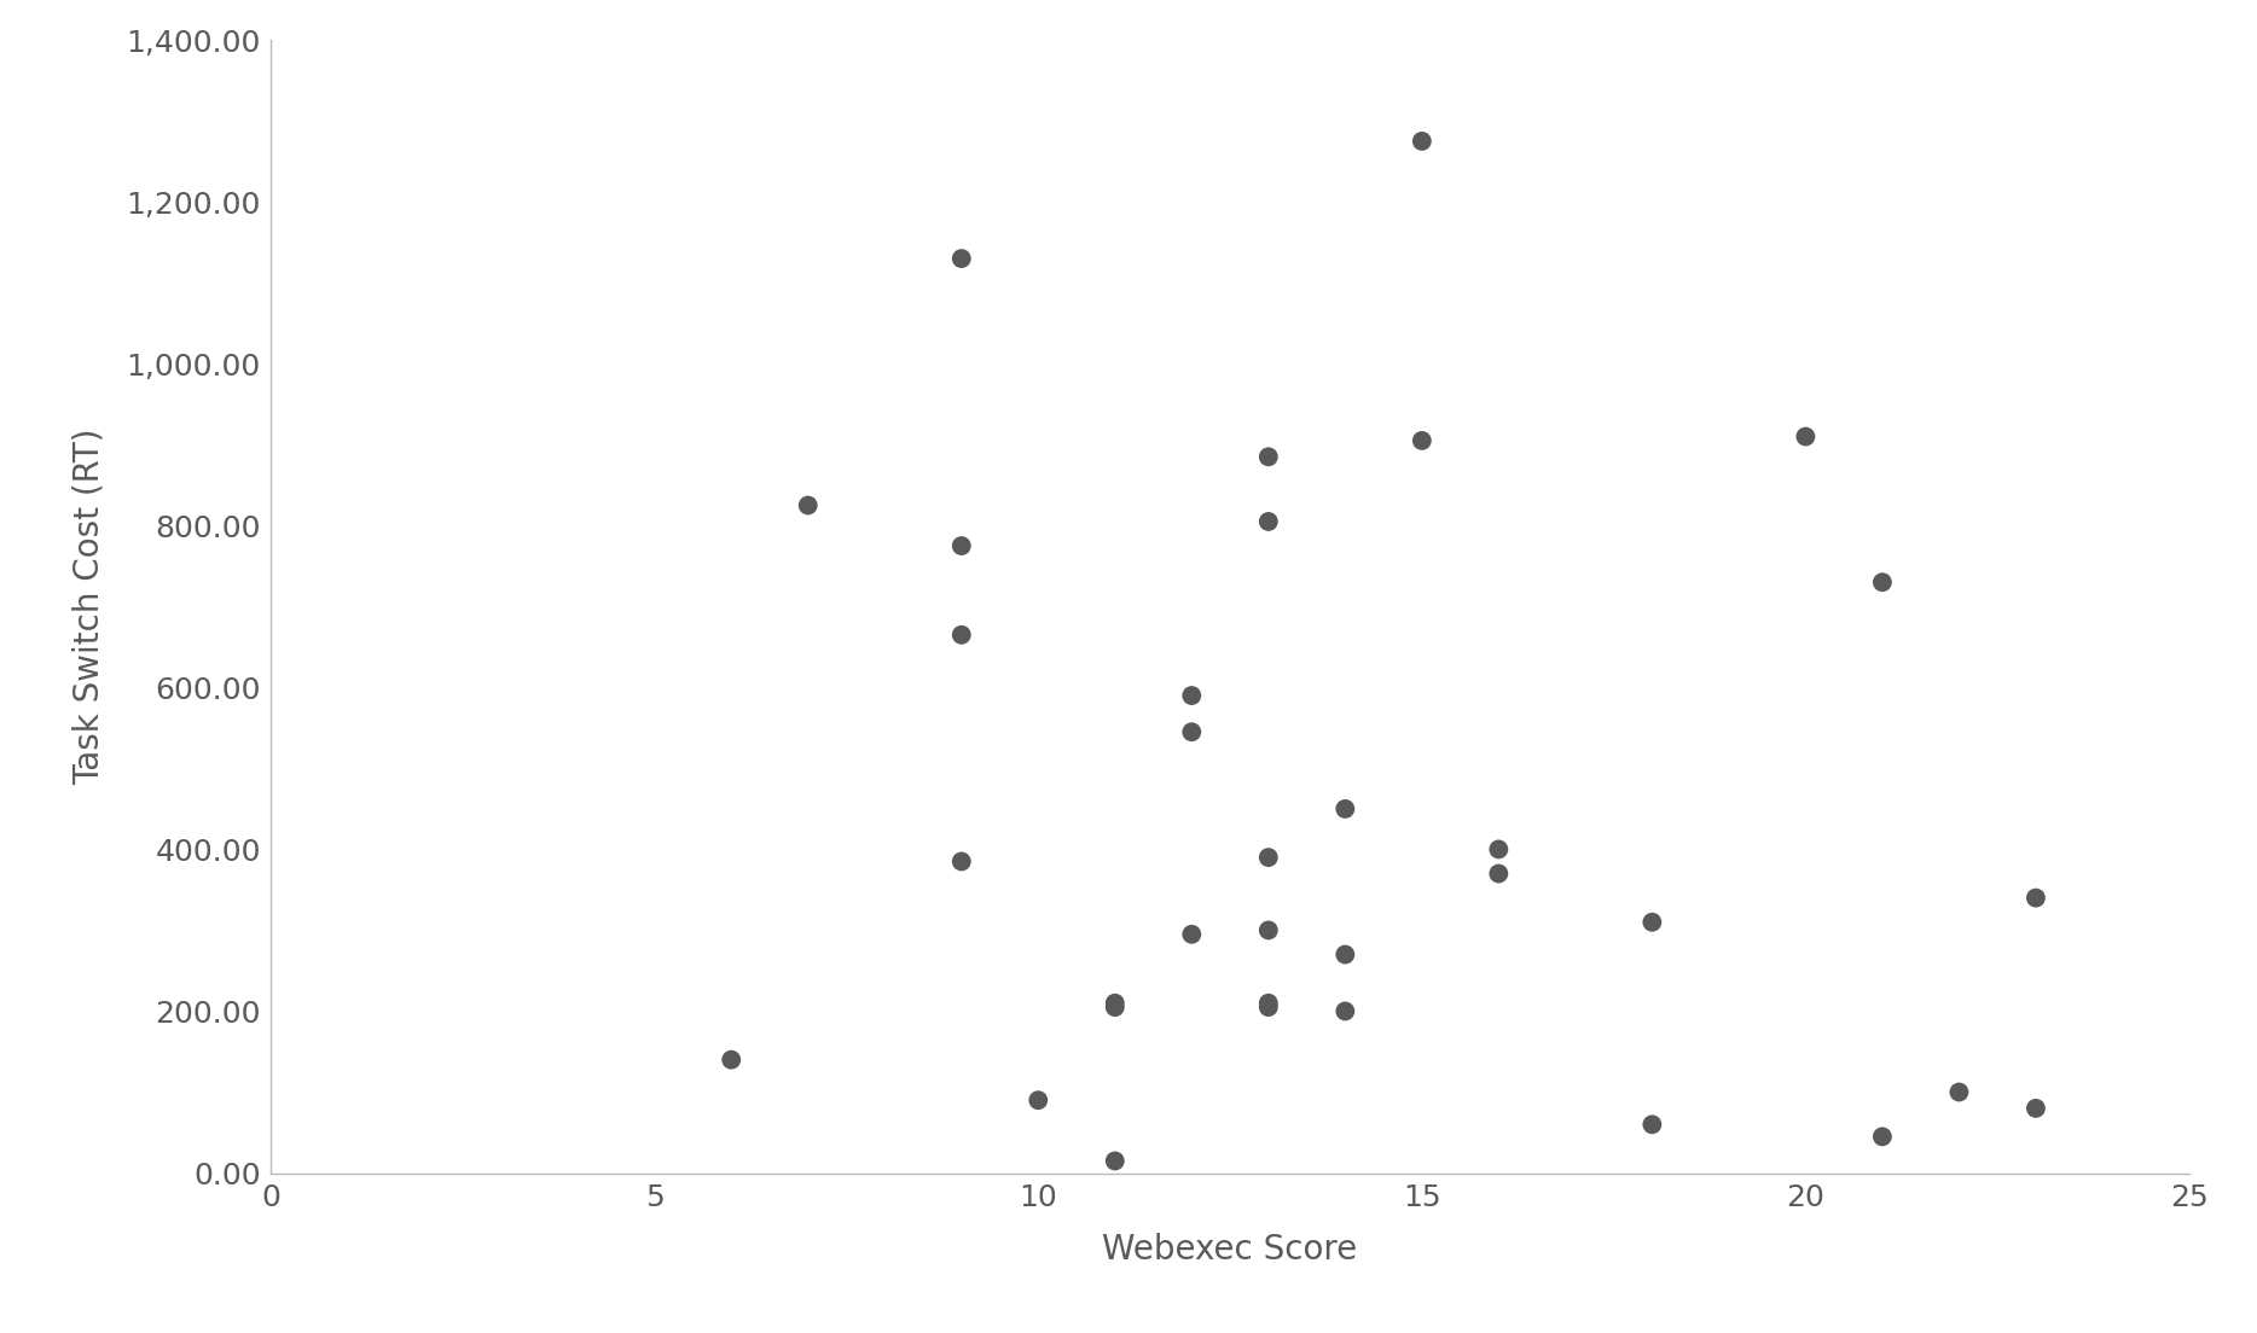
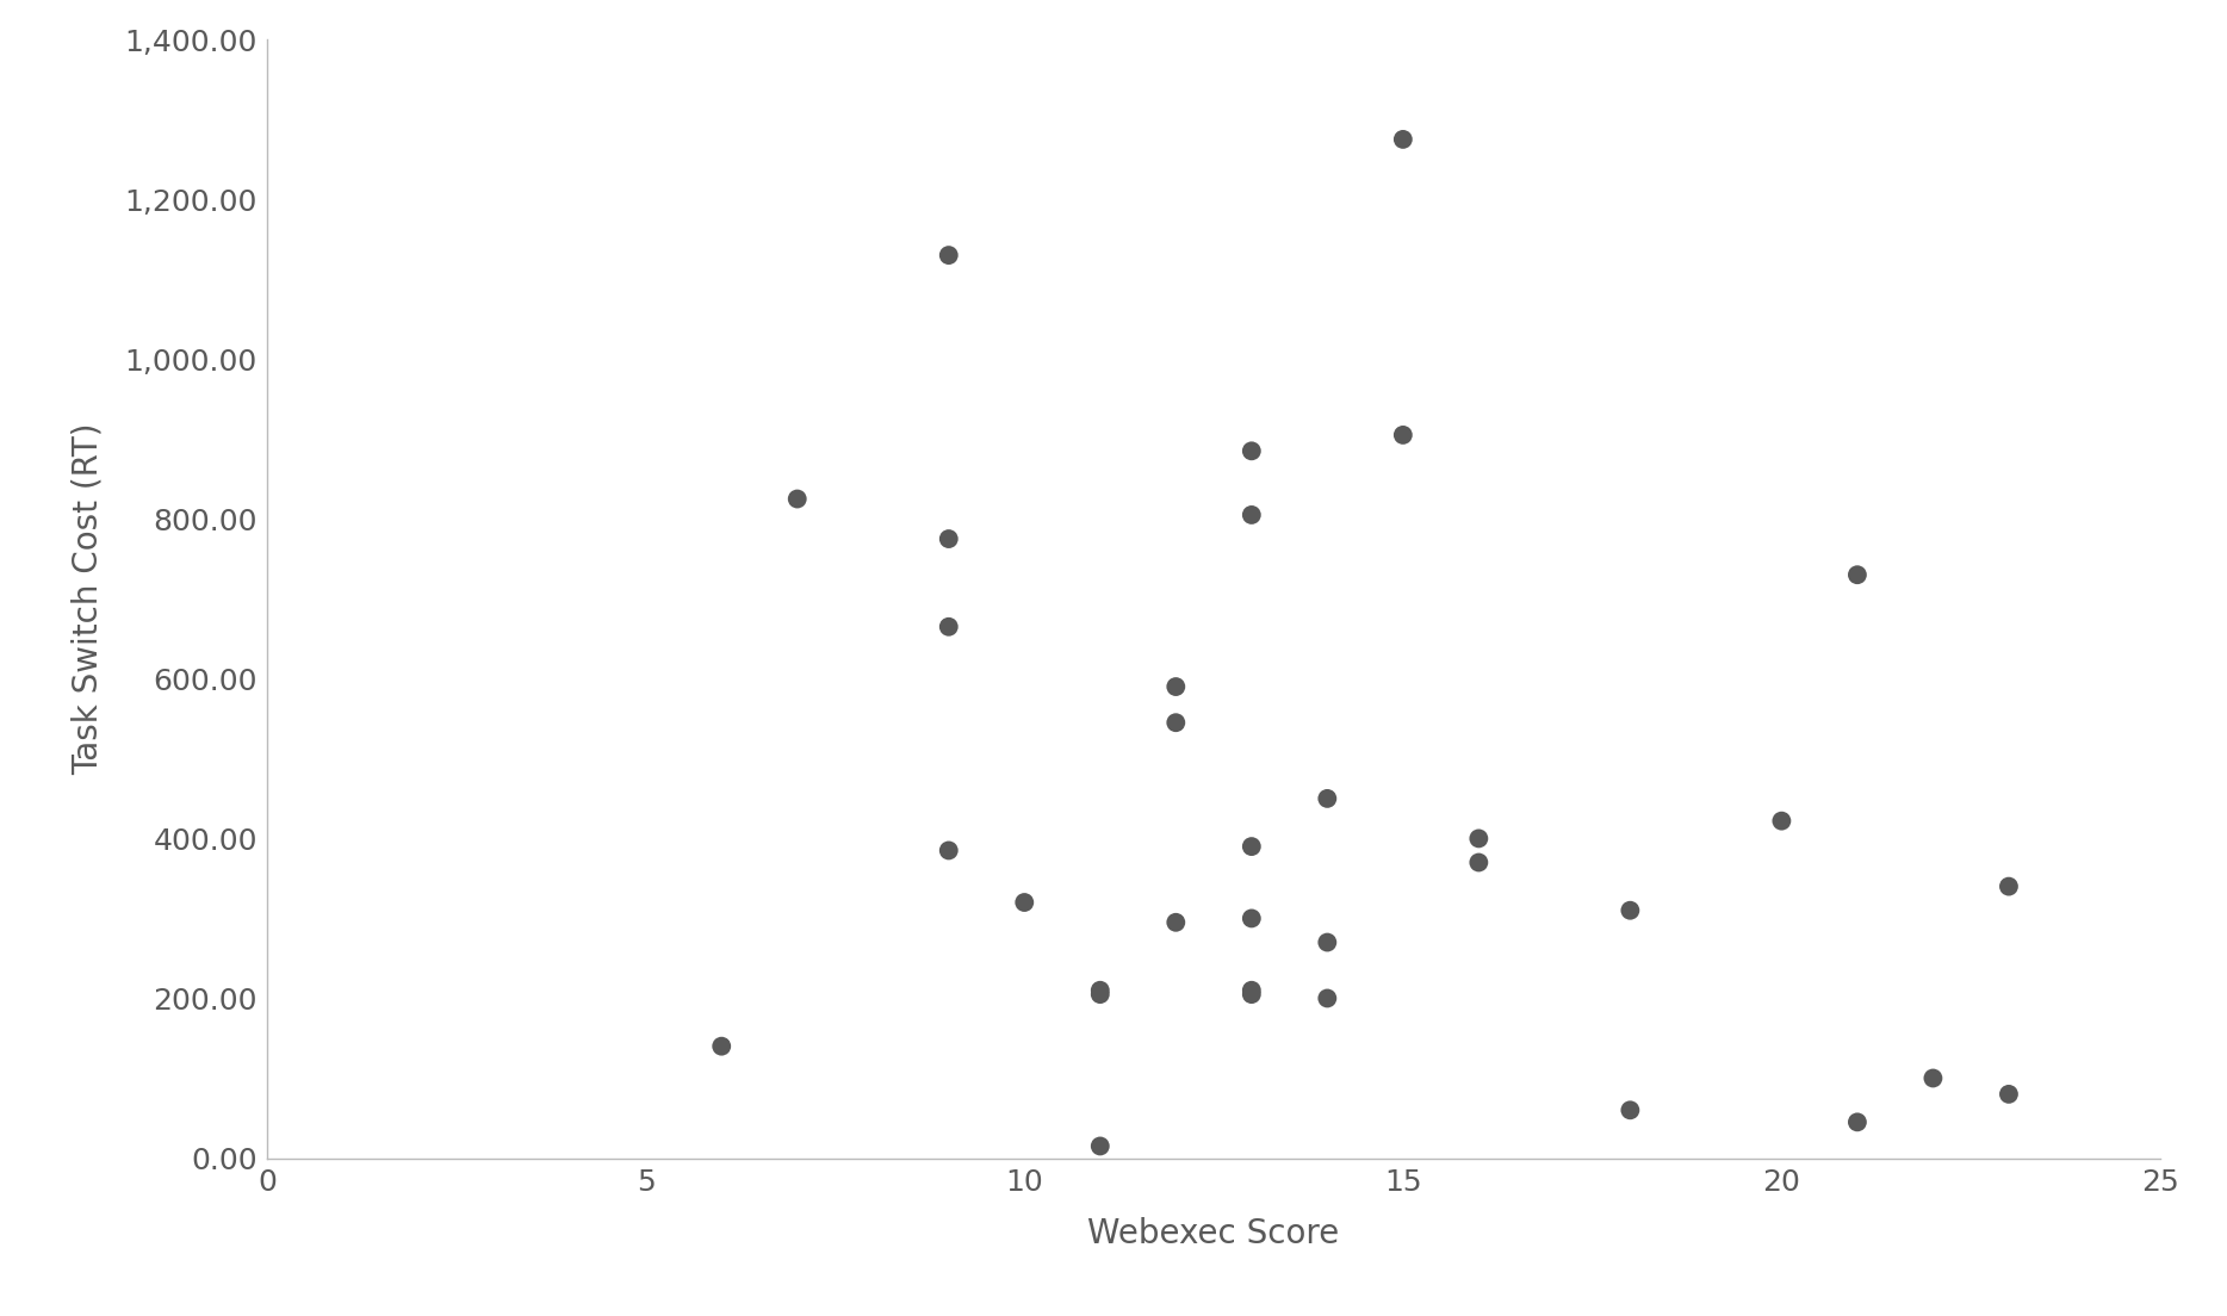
10: 90 -> 320
20: 910 -> 422
